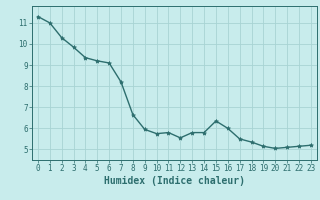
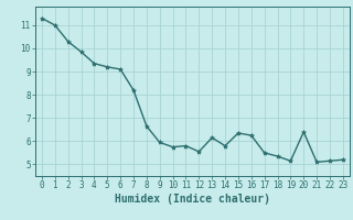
13: 5.80 -> 6.15
16: 6.00 -> 6.25
20: 5.05 -> 6.40
